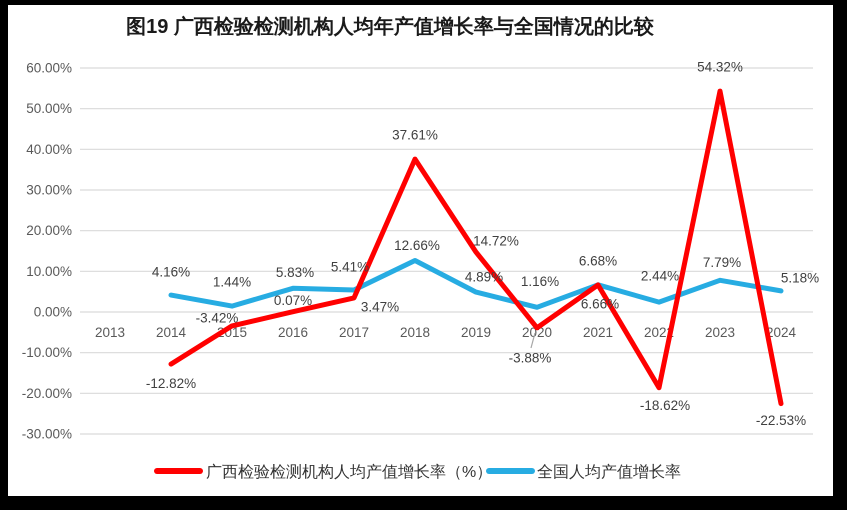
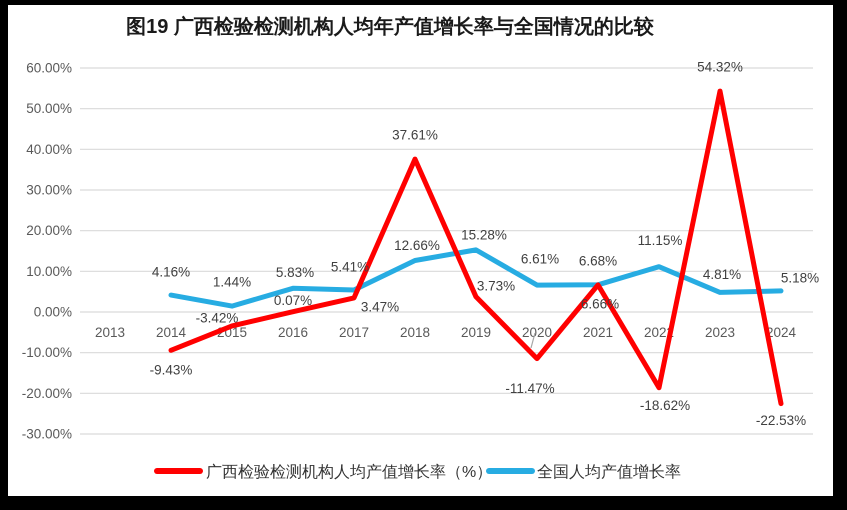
广西检验检测机构人均产值增长率（%）/2014: -12.82% -> -9.43%
广西检验检测机构人均产值增长率（%）/2019: 14.72% -> 3.73%
全国人均产值增长率/2019: 4.89% -> 15.28%
广西检验检测机构人均产值增长率（%）/2020: -3.88% -> -11.47%
全国人均产值增长率/2020: 1.16% -> 6.61%
全国人均产值增长率/2022: 2.44% -> 11.15%
全国人均产值增长率/2023: 7.79% -> 4.81%
